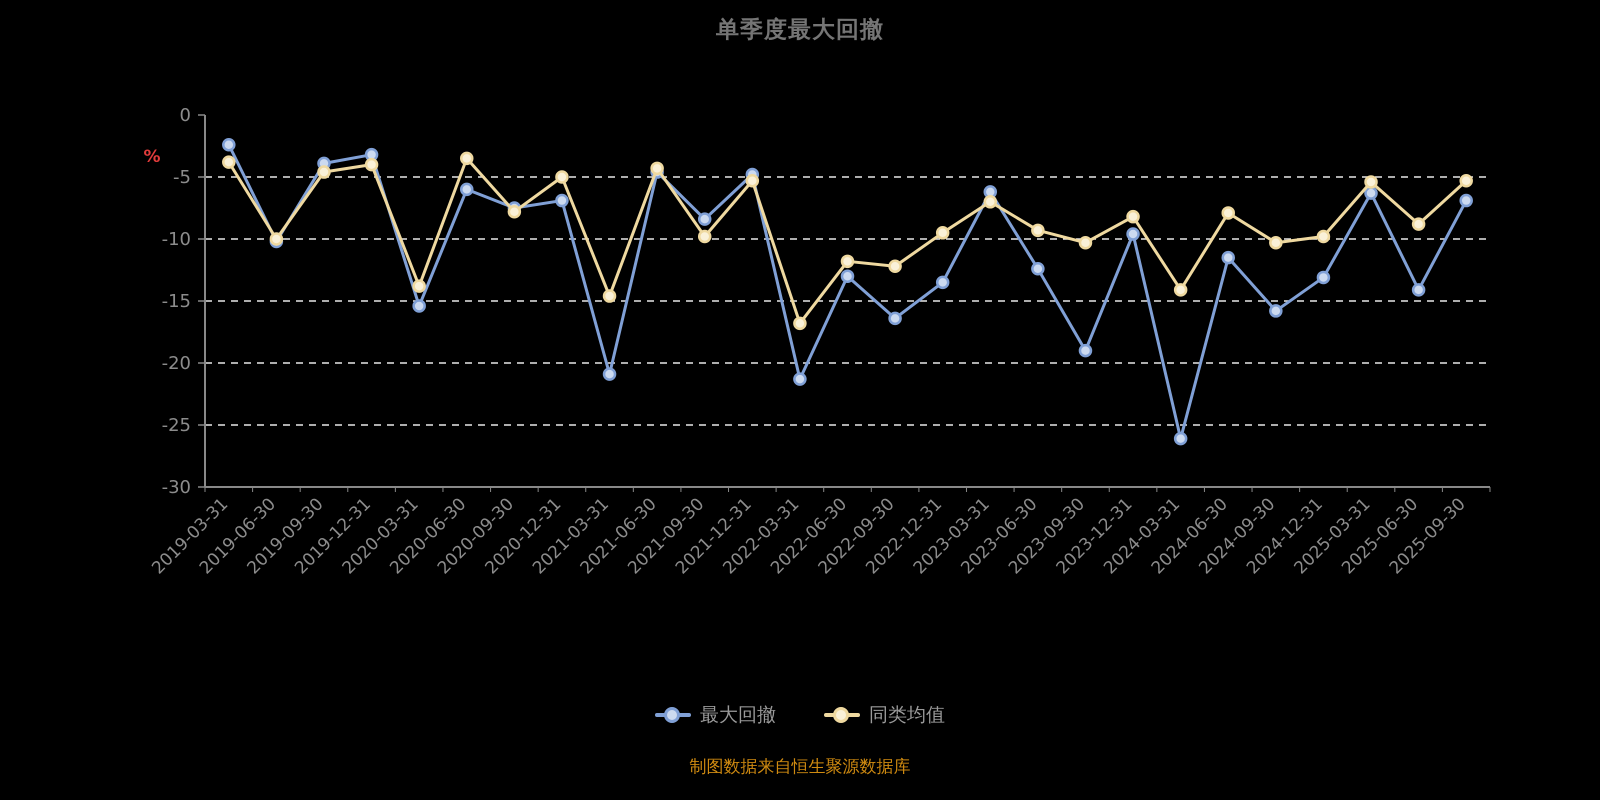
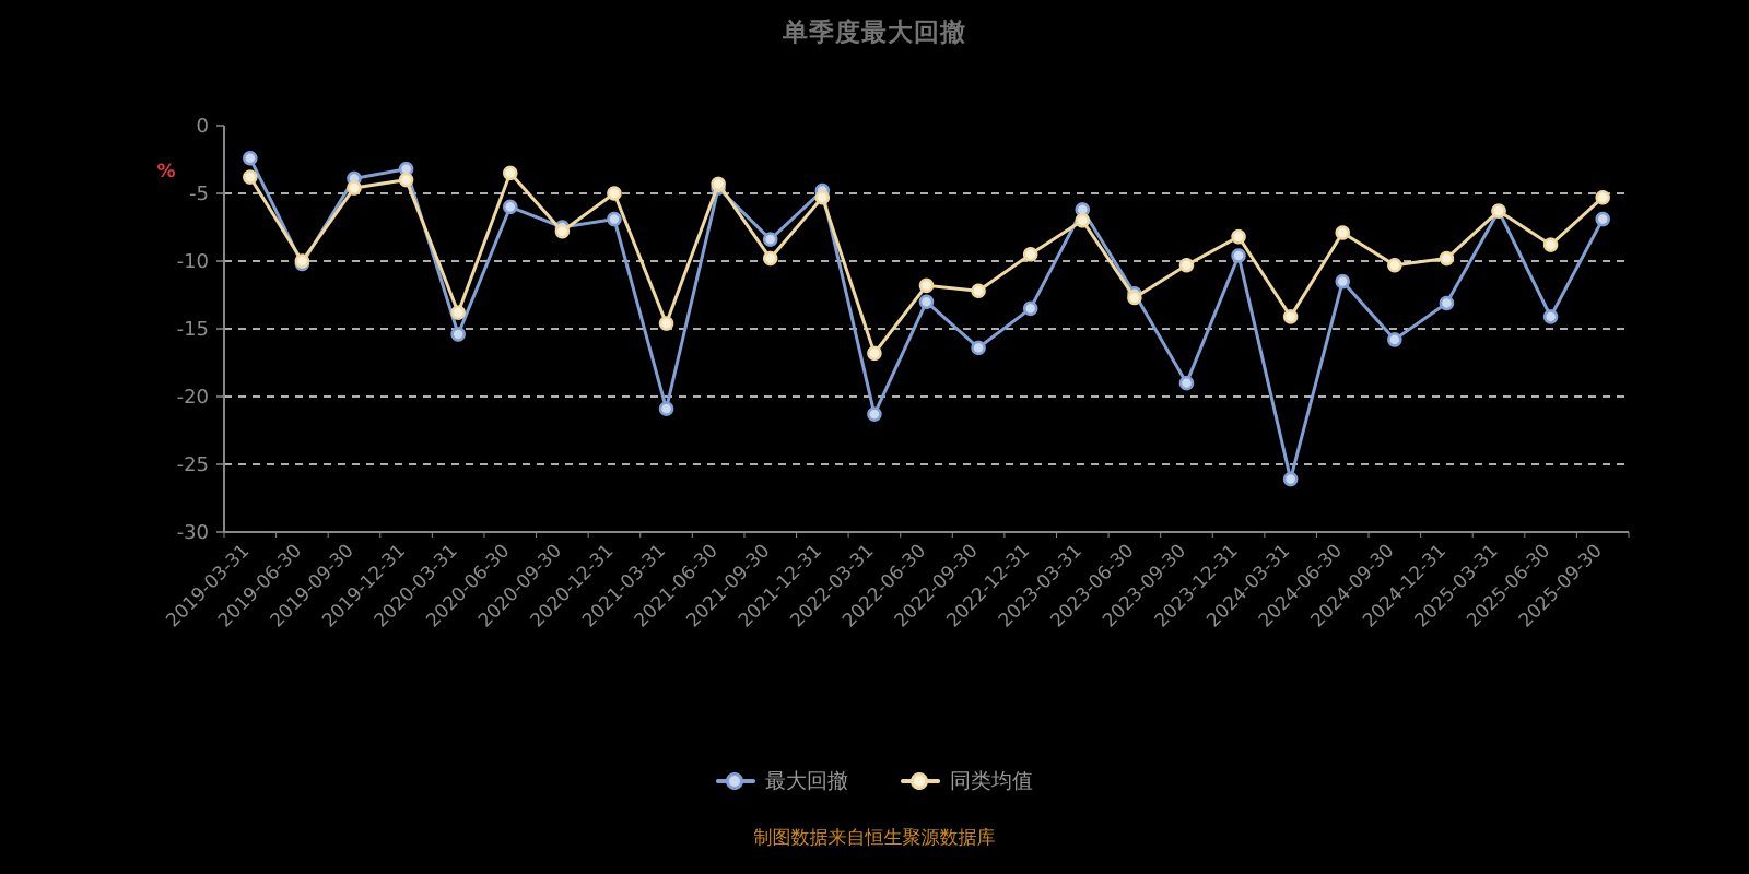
同类均值/2023-06-30: -9.3 -> -12.7
同类均值/2025-03-31: -5.4 -> -6.3
